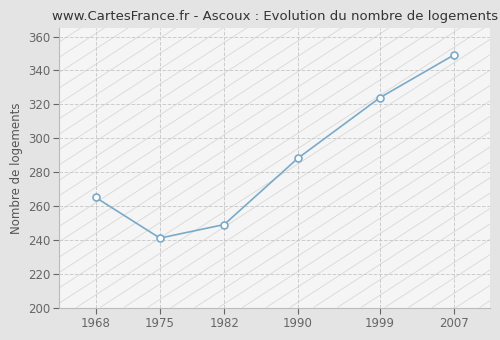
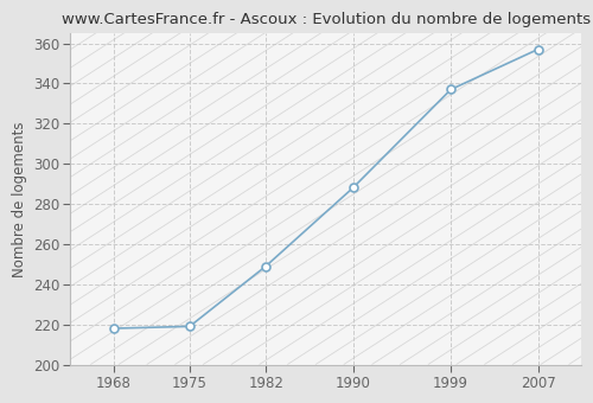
1968: 265 -> 218
1975: 241 -> 219
1999: 324 -> 337
2007: 349 -> 357
